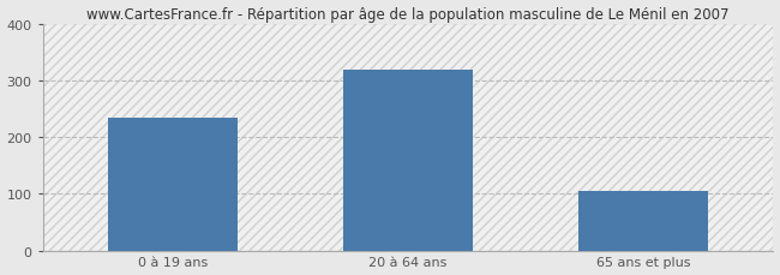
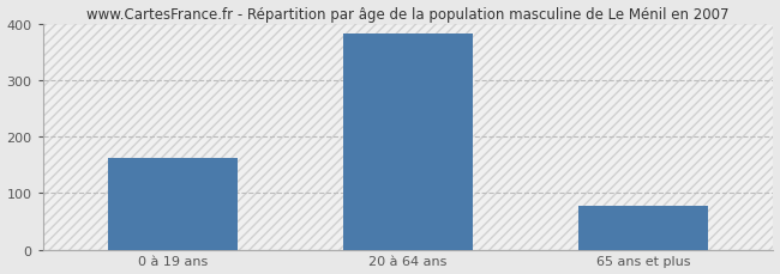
0 à 19 ans: 235 -> 163
20 à 64 ans: 320 -> 383
65 ans et plus: 105 -> 78
